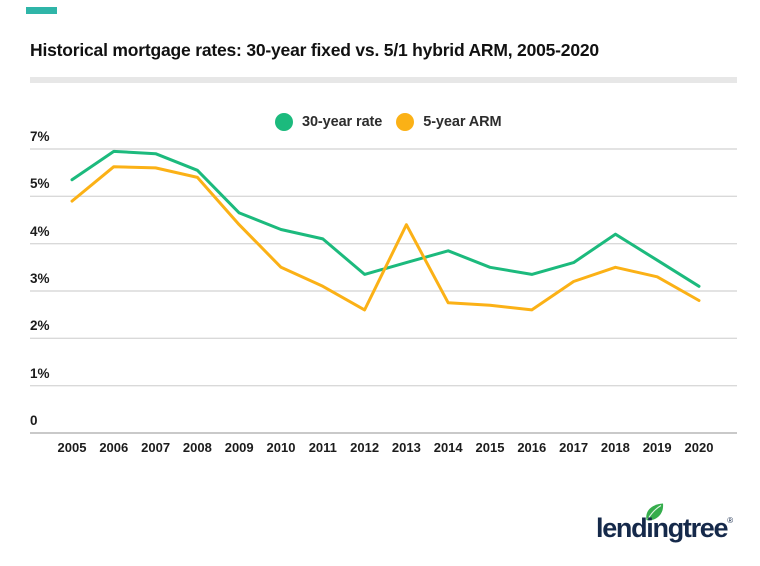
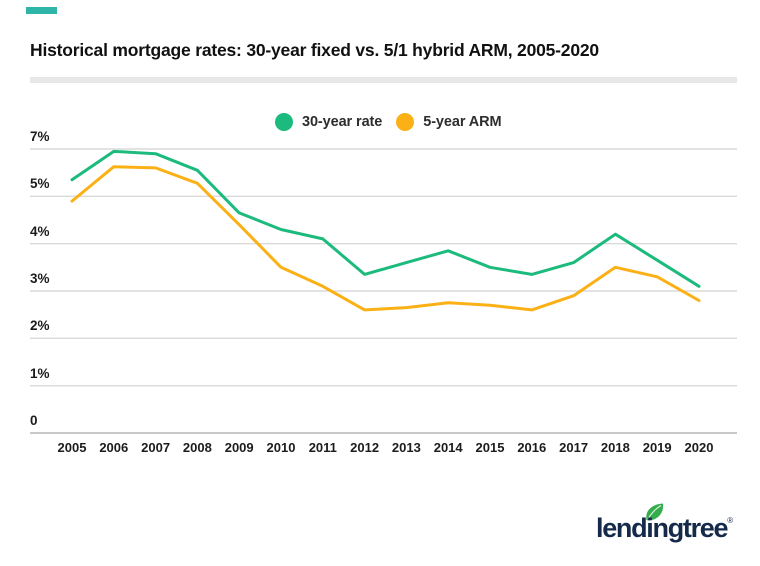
5-year ARM/2008: 5.8% -> 5.5%
5-year ARM/2013: 4.4% -> 2.6%
5-year ARM/2017: 3.2% -> 2.9%
